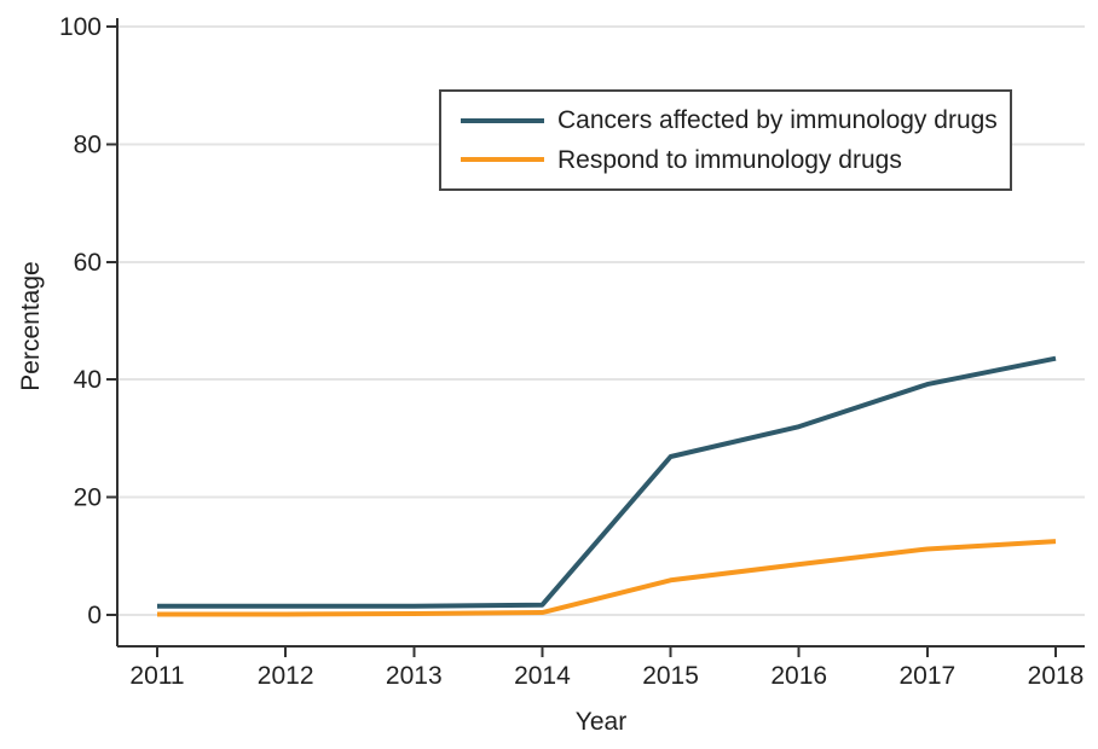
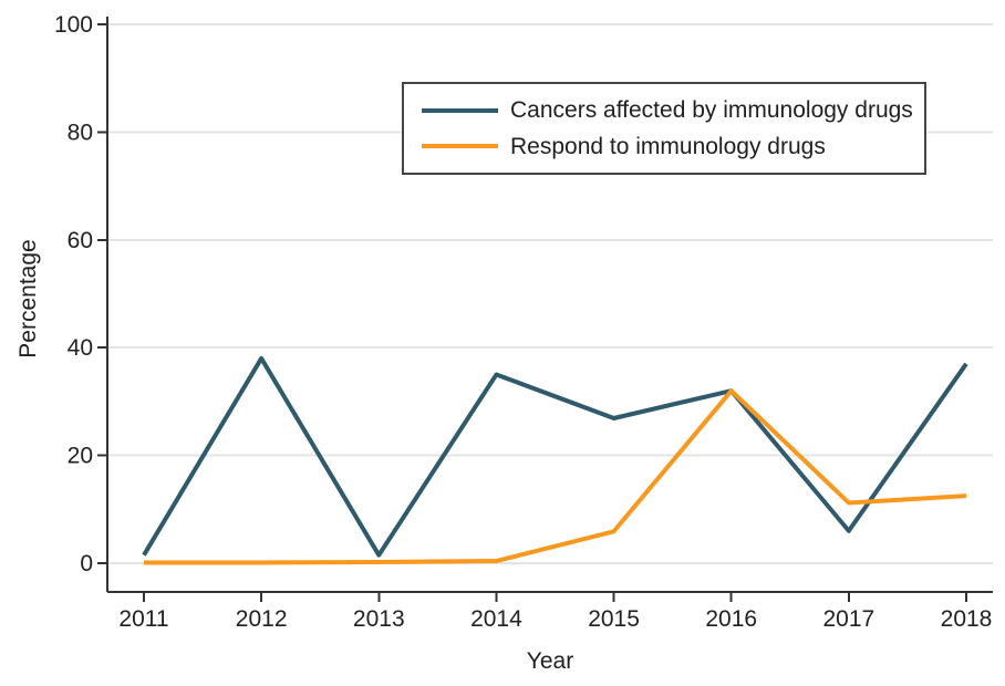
Cancers affected by immunology drugs/2012: 2 -> 38
Cancers affected by immunology drugs/2014: 2 -> 35
Respond to immunology drugs/2016: 9 -> 32
Cancers affected by immunology drugs/2017: 39 -> 6
Cancers affected by immunology drugs/2018: 44 -> 37
